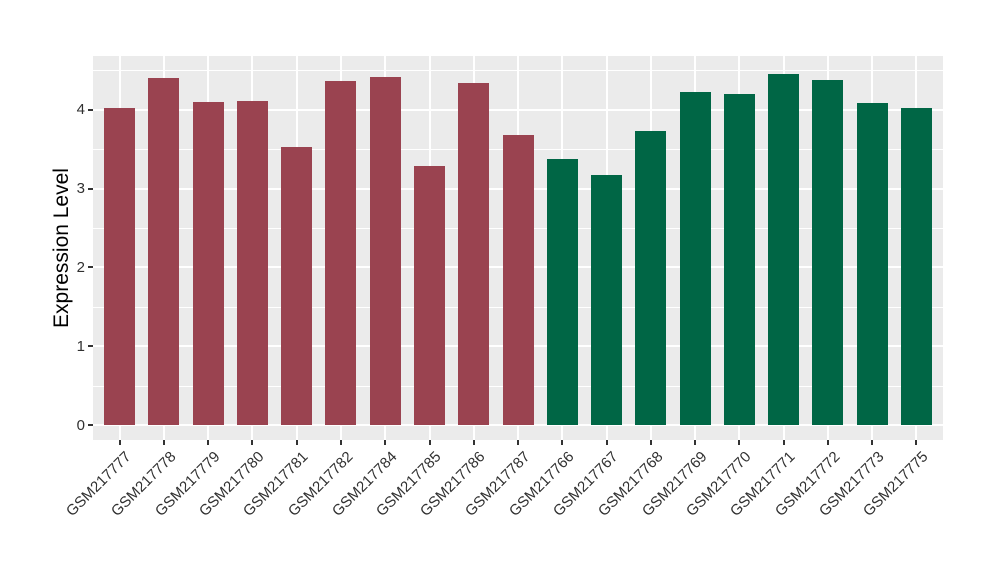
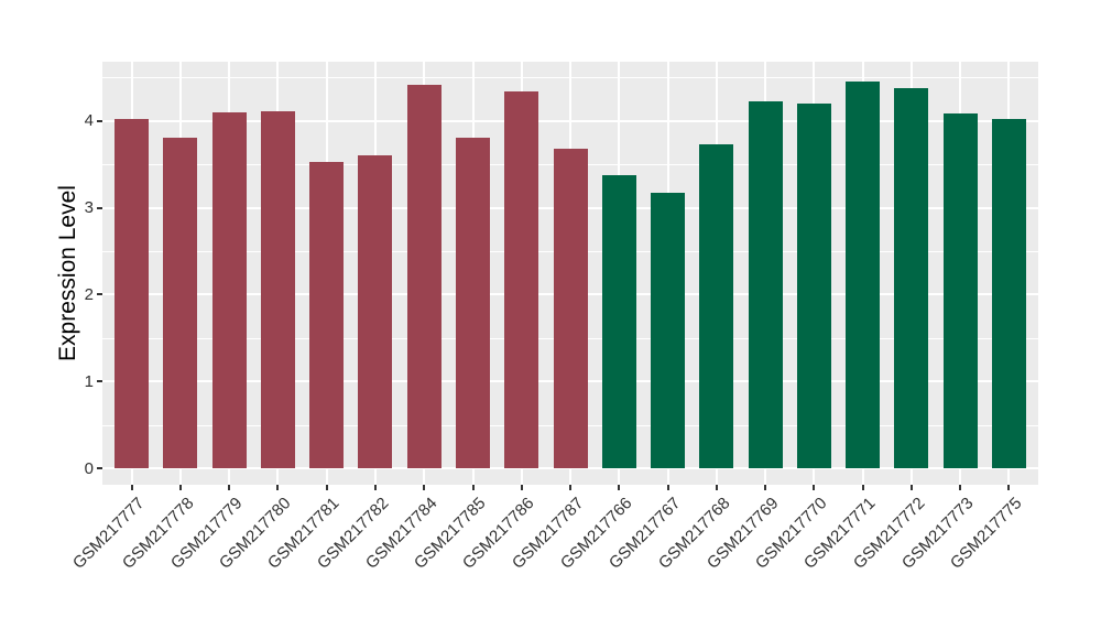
GSM217778: 4.4 -> 3.8
GSM217782: 4.4 -> 3.6
GSM217785: 3.3 -> 3.8
